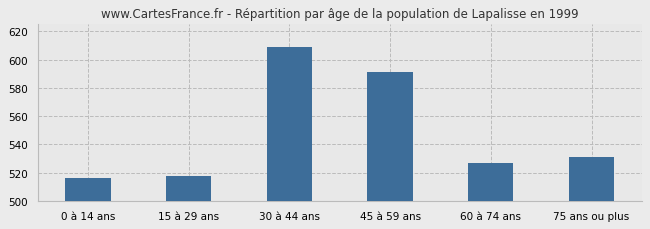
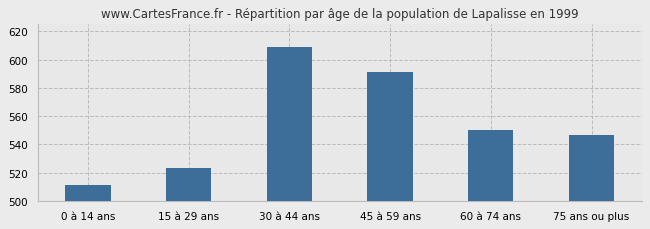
0 à 14 ans: 516 -> 511
15 à 29 ans: 518 -> 523
60 à 74 ans: 527 -> 550
75 ans ou plus: 531 -> 547
